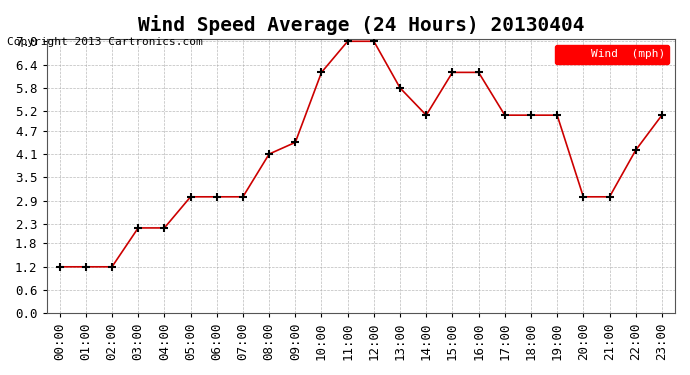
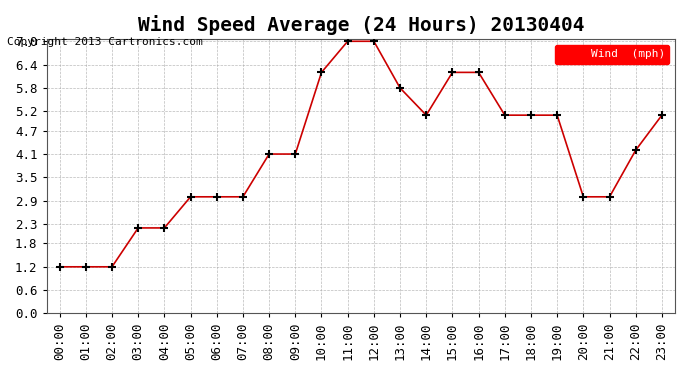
09:00: 4.4 -> 4.1
